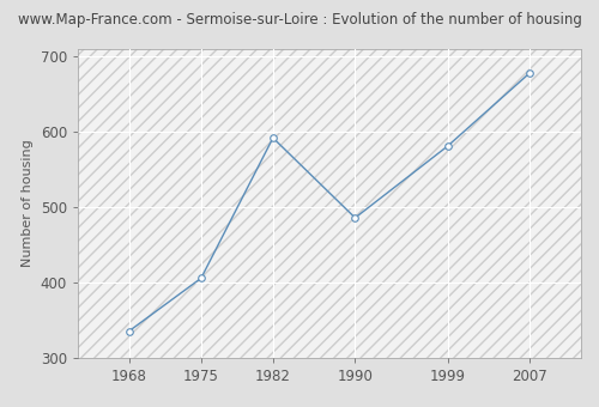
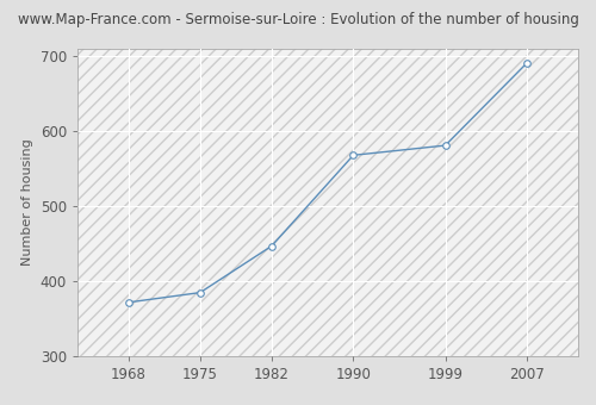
1968: 336 -> 372
1975: 406 -> 385
1982: 592 -> 447
1990: 486 -> 568
2007: 678 -> 691
